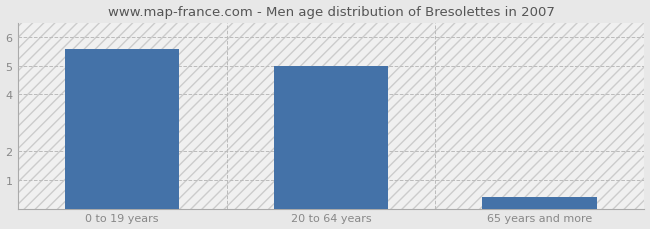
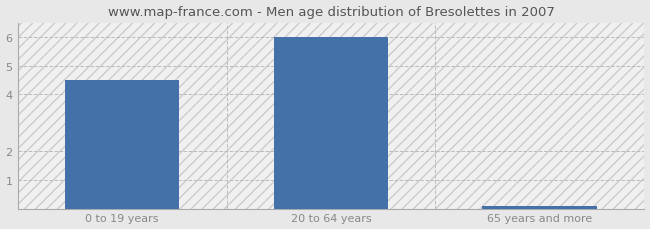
0 to 19 years: 5.6 -> 4.5
20 to 64 years: 5.0 -> 6.0
65 years and more: 0.4 -> 0.1
